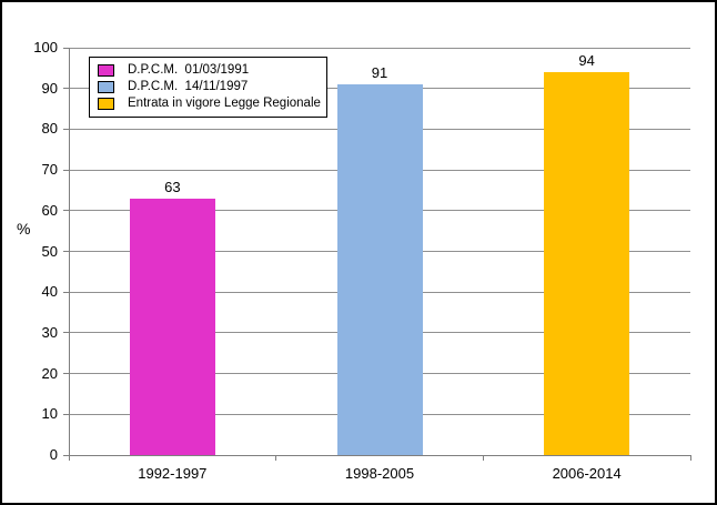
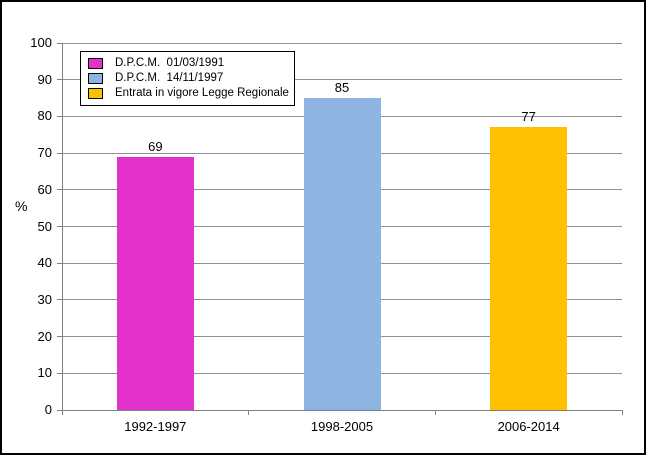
1992-1997: 63 -> 69
1998-2005: 91 -> 85
2006-2014: 94 -> 77
